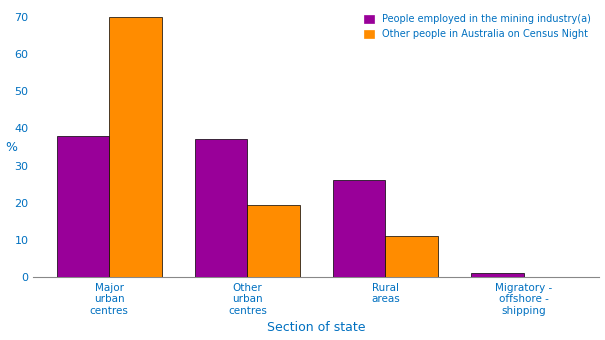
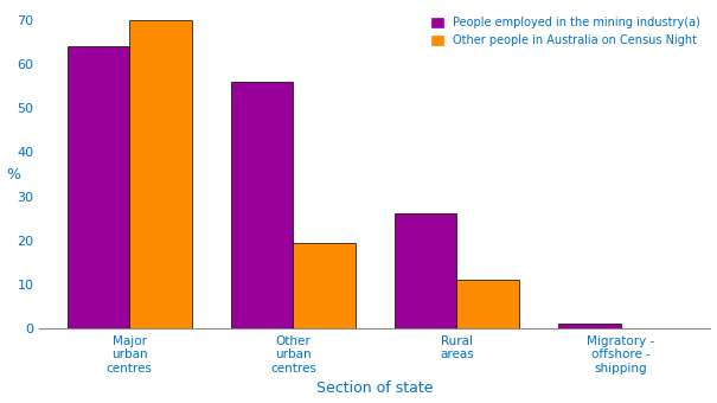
People employed in the mining industry(a)/Major urban centres: 38 -> 64
People employed in the mining industry(a)/Other urban centres: 37 -> 56
